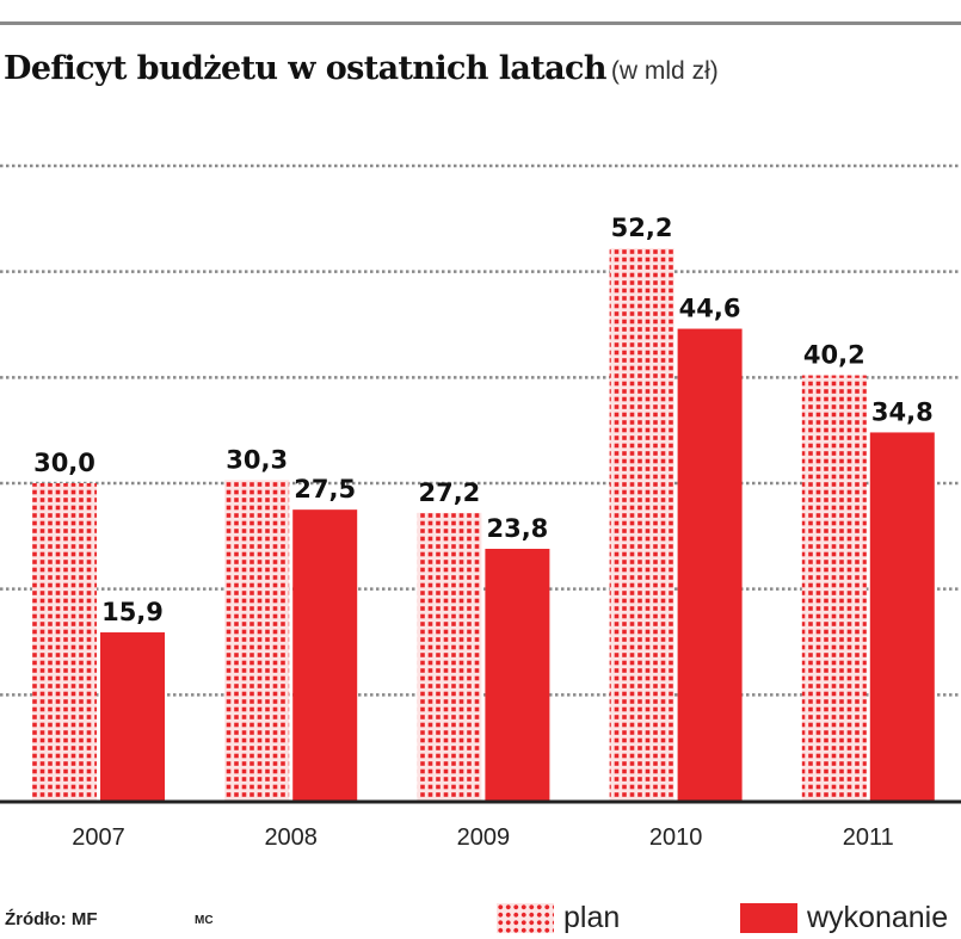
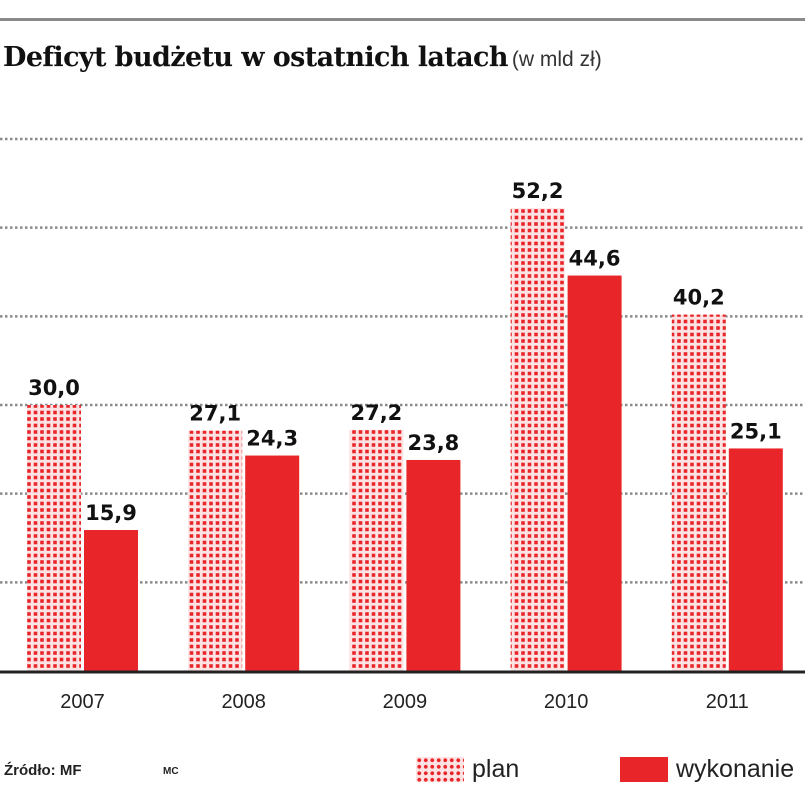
plan/2008: 30,3 -> 27,1
wykonanie/2008: 27,5 -> 24,3
wykonanie/2011: 34,8 -> 25,1
